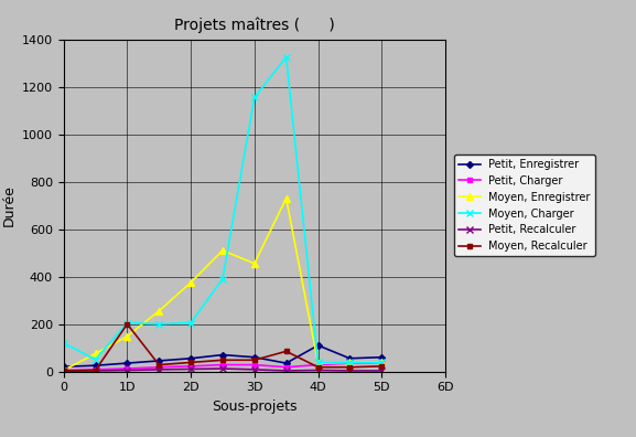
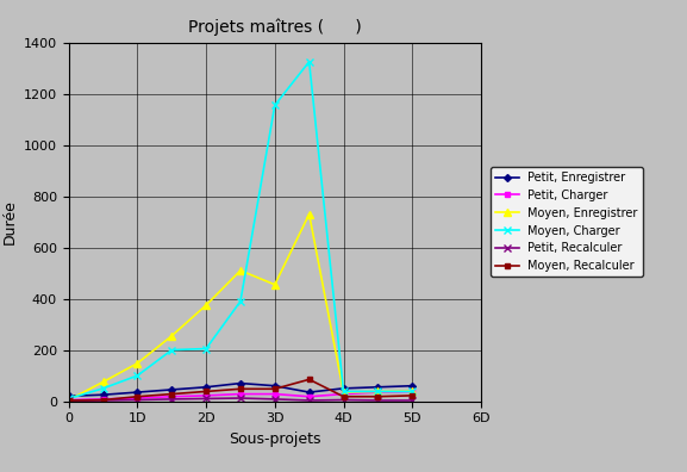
Moyen, Charger/0: 120 -> 10
Moyen, Charger/1D: 205 -> 100
Moyen, Recalculer/1D: 200 -> 18
Petit, Enregistrer/4D: 110 -> 50
